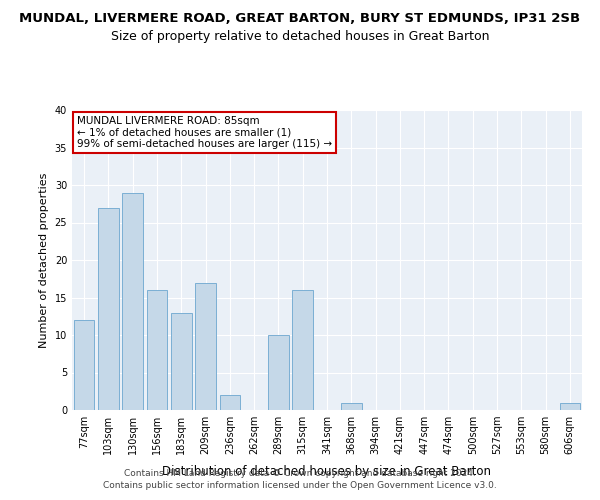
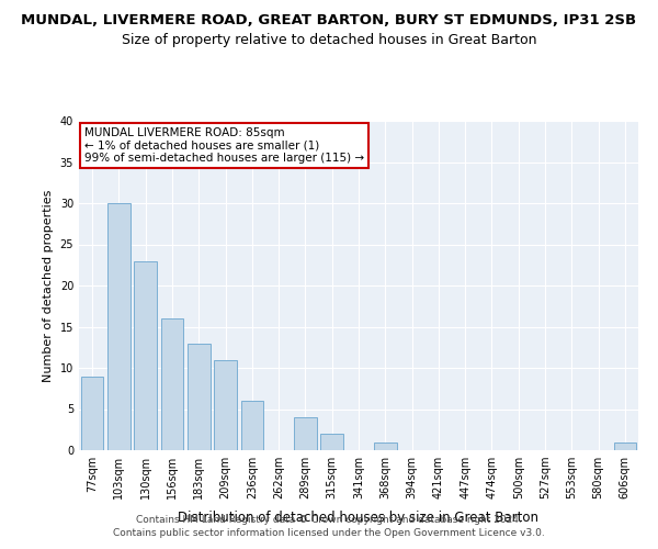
77sqm: 12 -> 9
103sqm: 27 -> 30
130sqm: 29 -> 23
209sqm: 17 -> 11
236sqm: 2 -> 6
289sqm: 10 -> 4
315sqm: 16 -> 2
